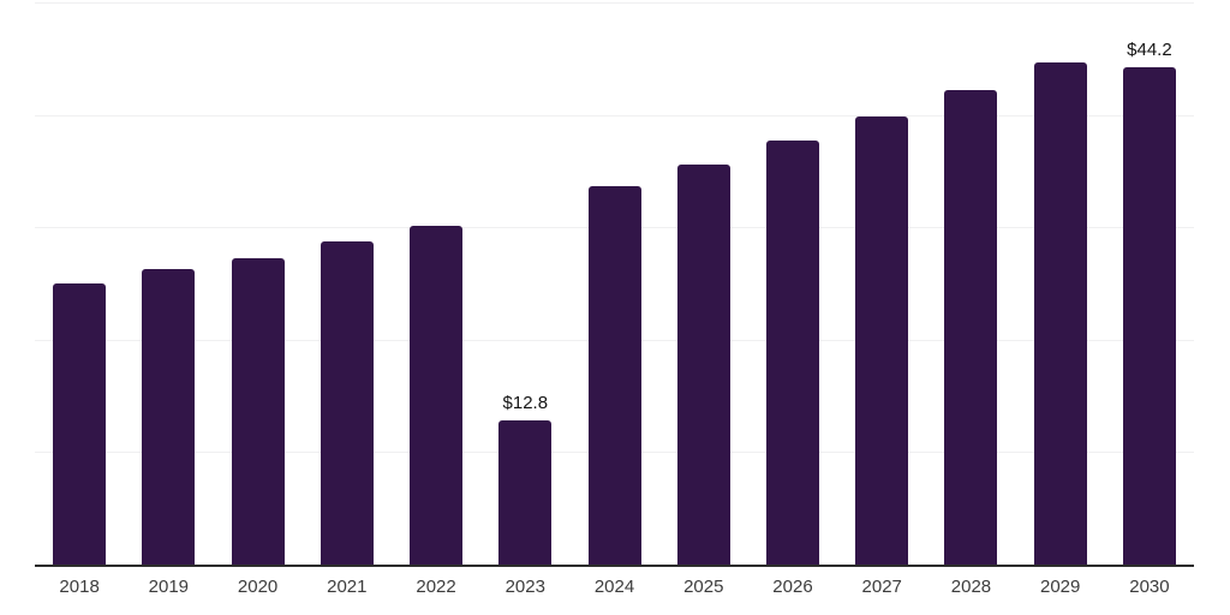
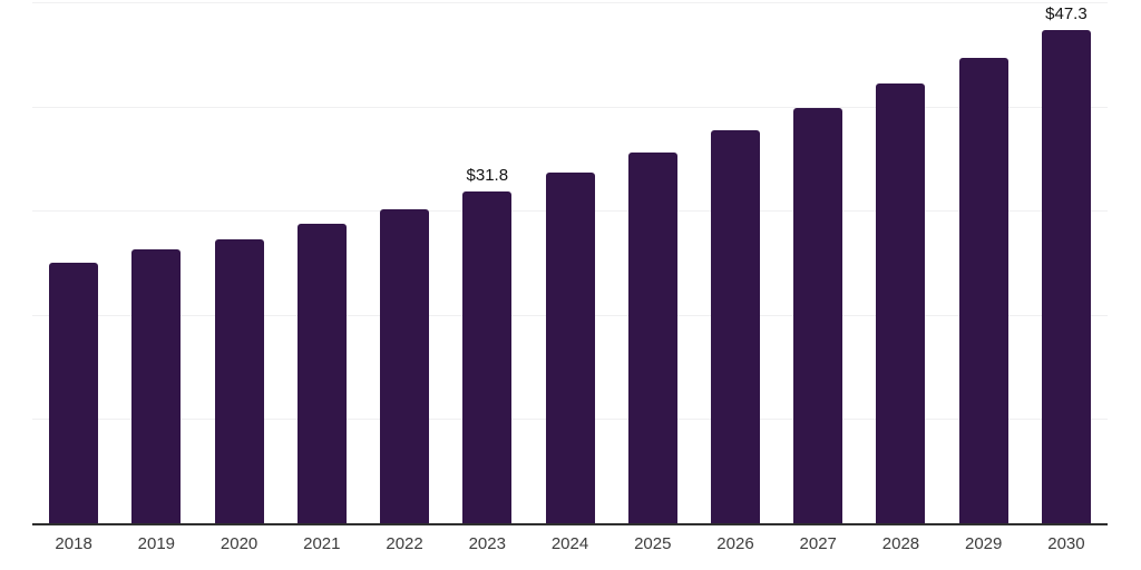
2023: $12.8 -> $31.8
2030: $44.2 -> $47.3
